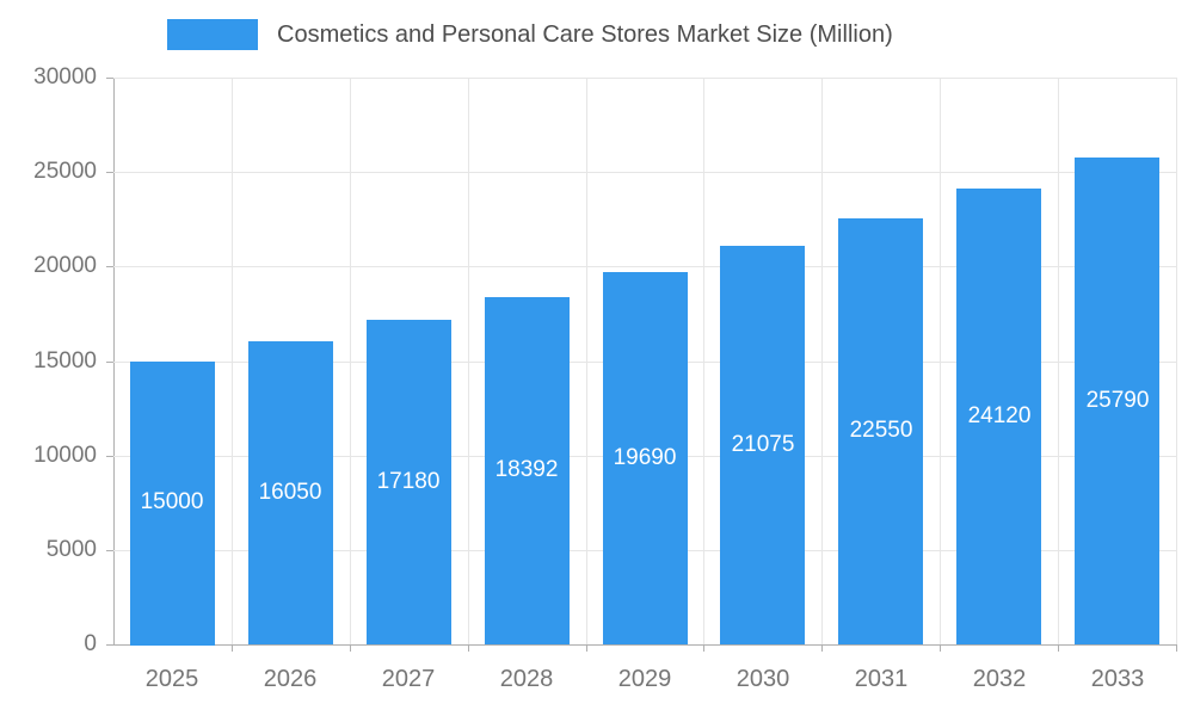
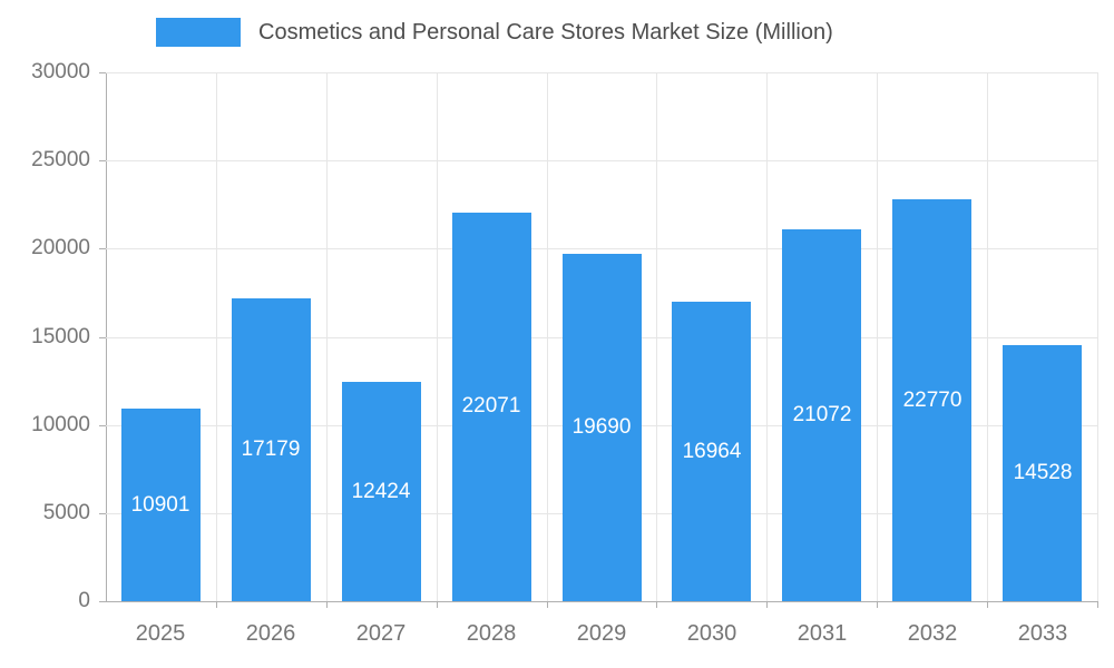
2025: 15000 -> 10901
2026: 16050 -> 17179
2027: 17180 -> 12424
2028: 18392 -> 22071
2030: 21075 -> 16964
2031: 22550 -> 21072
2032: 24120 -> 22770
2033: 25790 -> 14528
